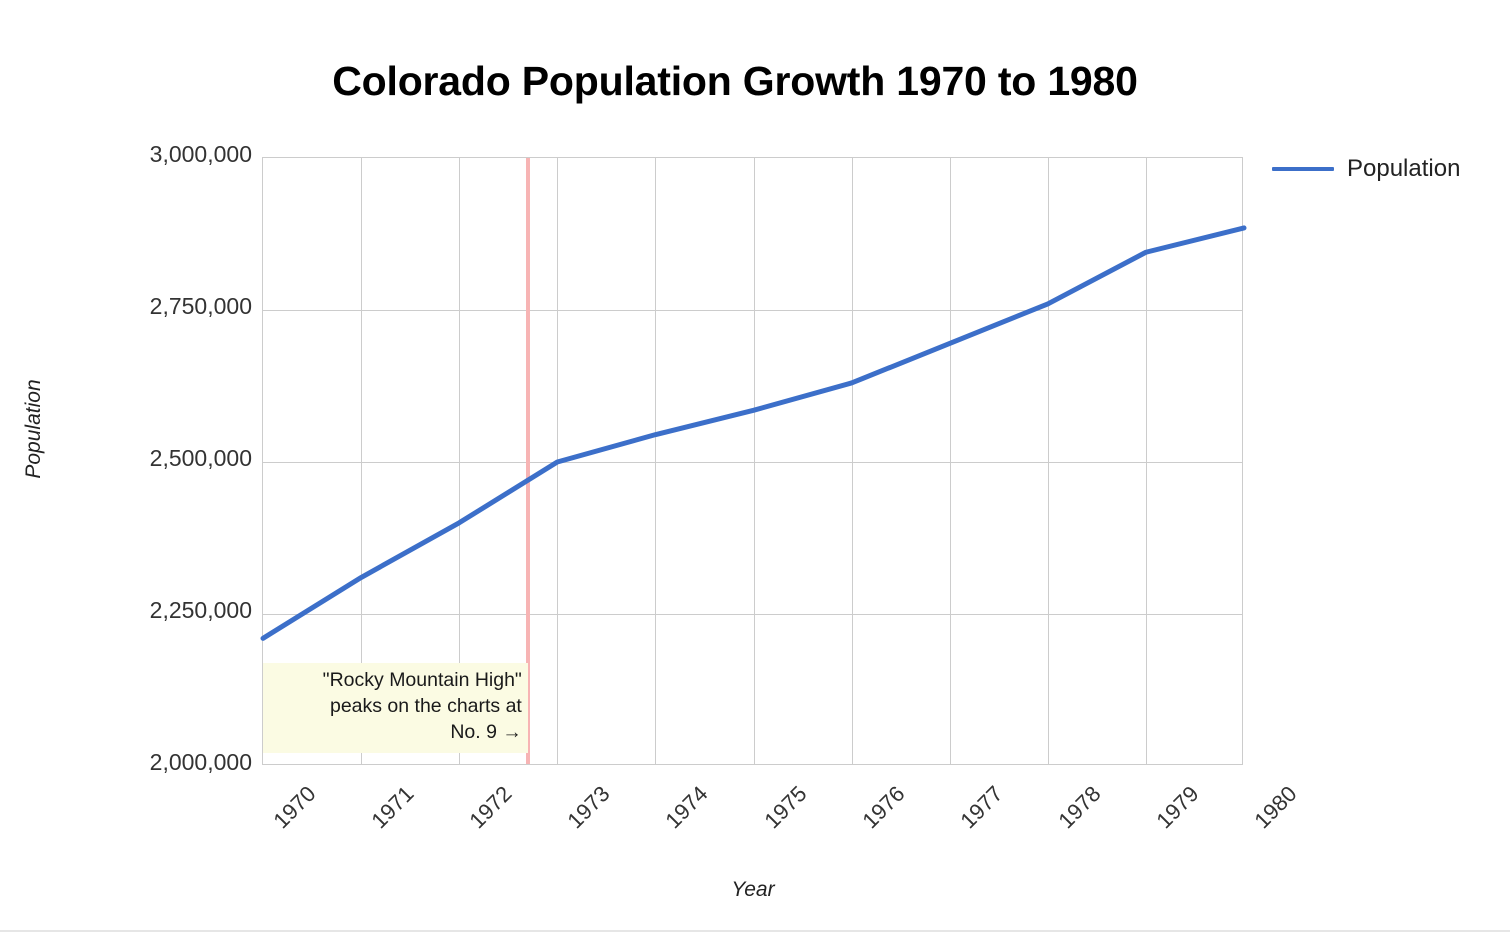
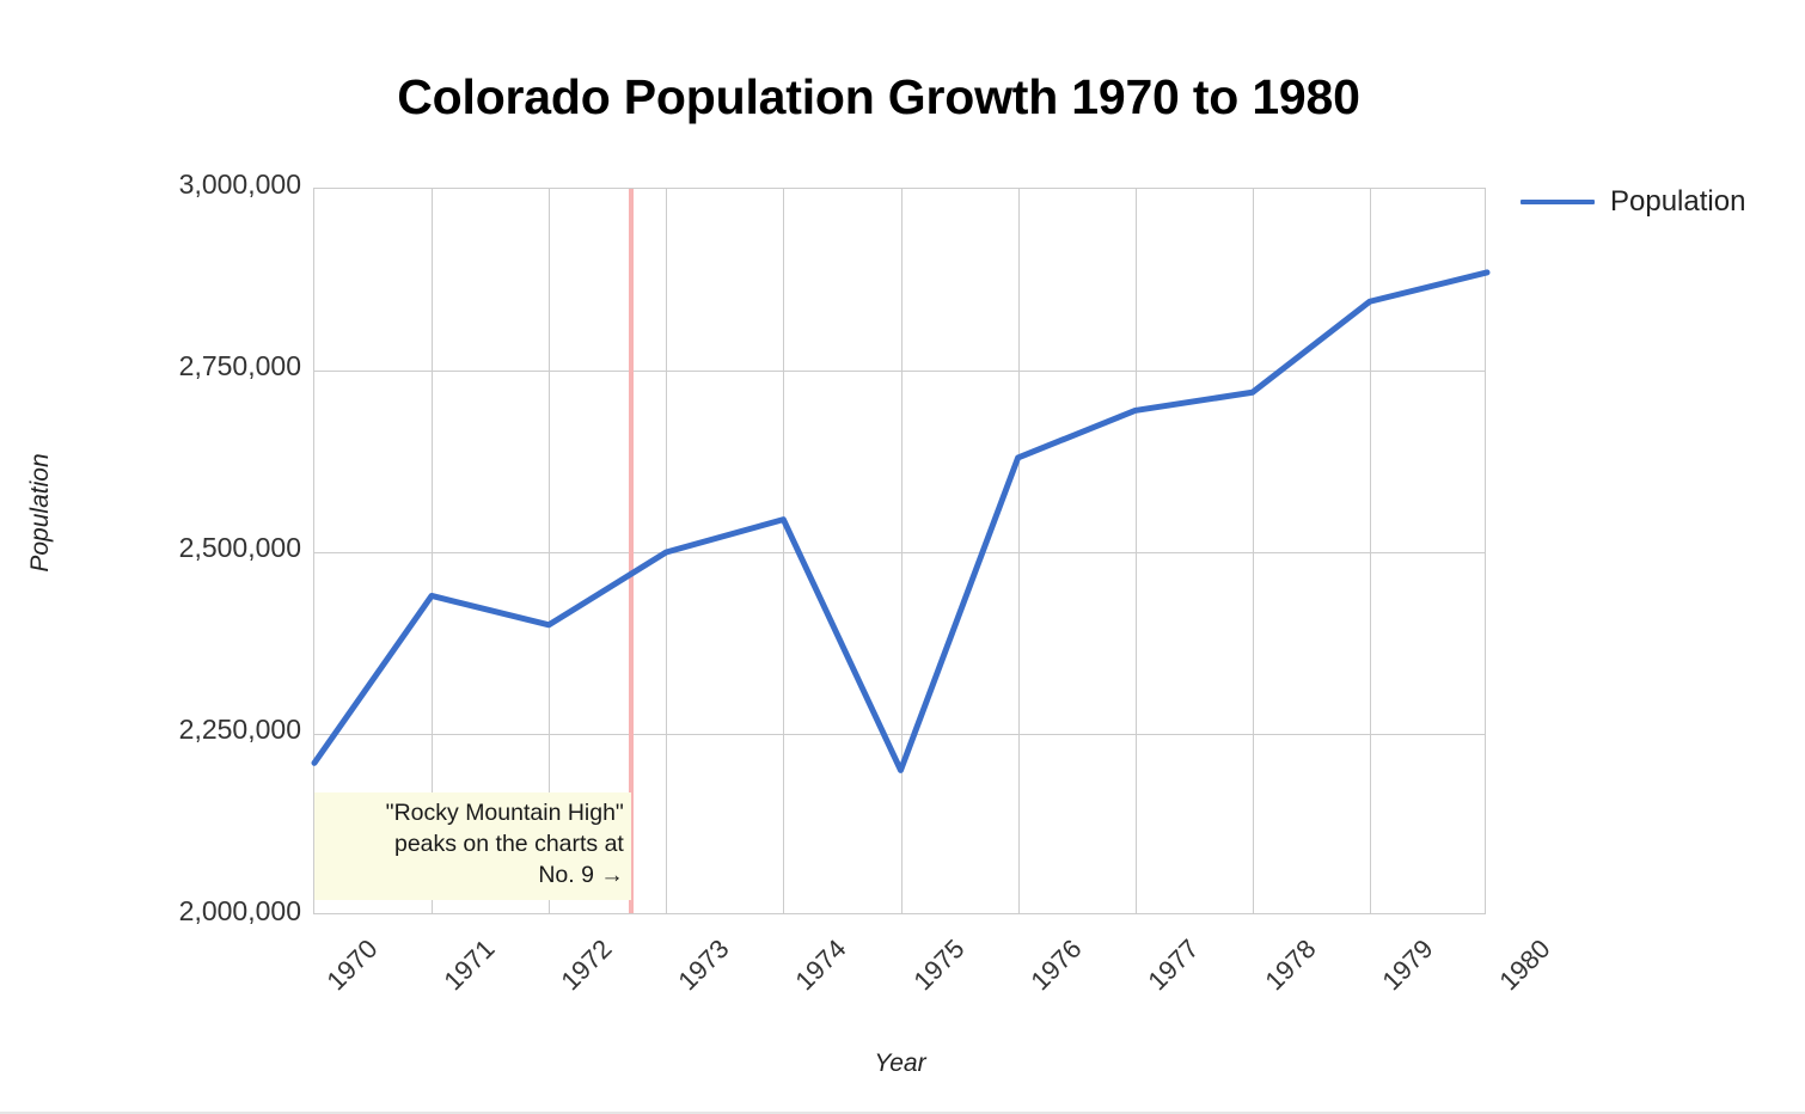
1971: 2310000 -> 2440000
1975: 2580000 -> 2200000
1978: 2760000 -> 2720000
